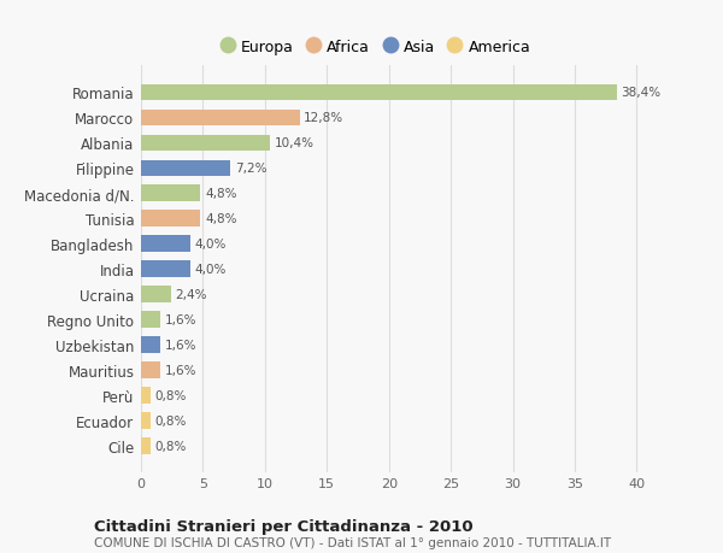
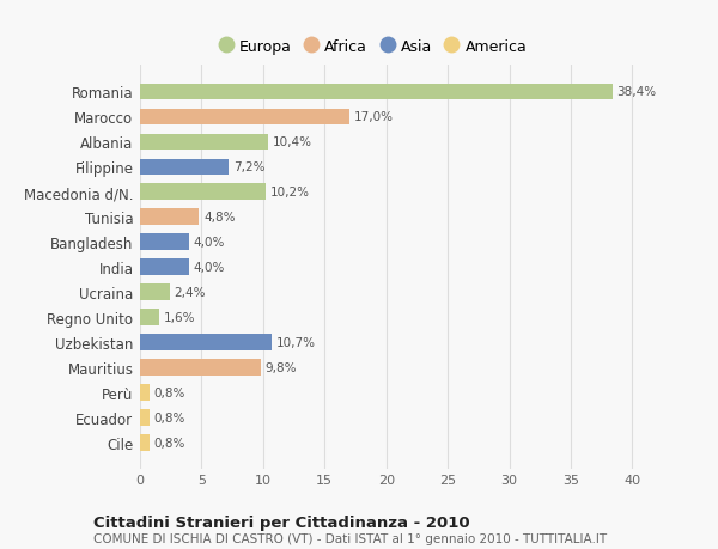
Marocco: 12,8% -> 17,0%
Macedonia d/N.: 4,8% -> 10,2%
Uzbekistan: 1,6% -> 10,7%
Mauritius: 1,6% -> 9,8%
